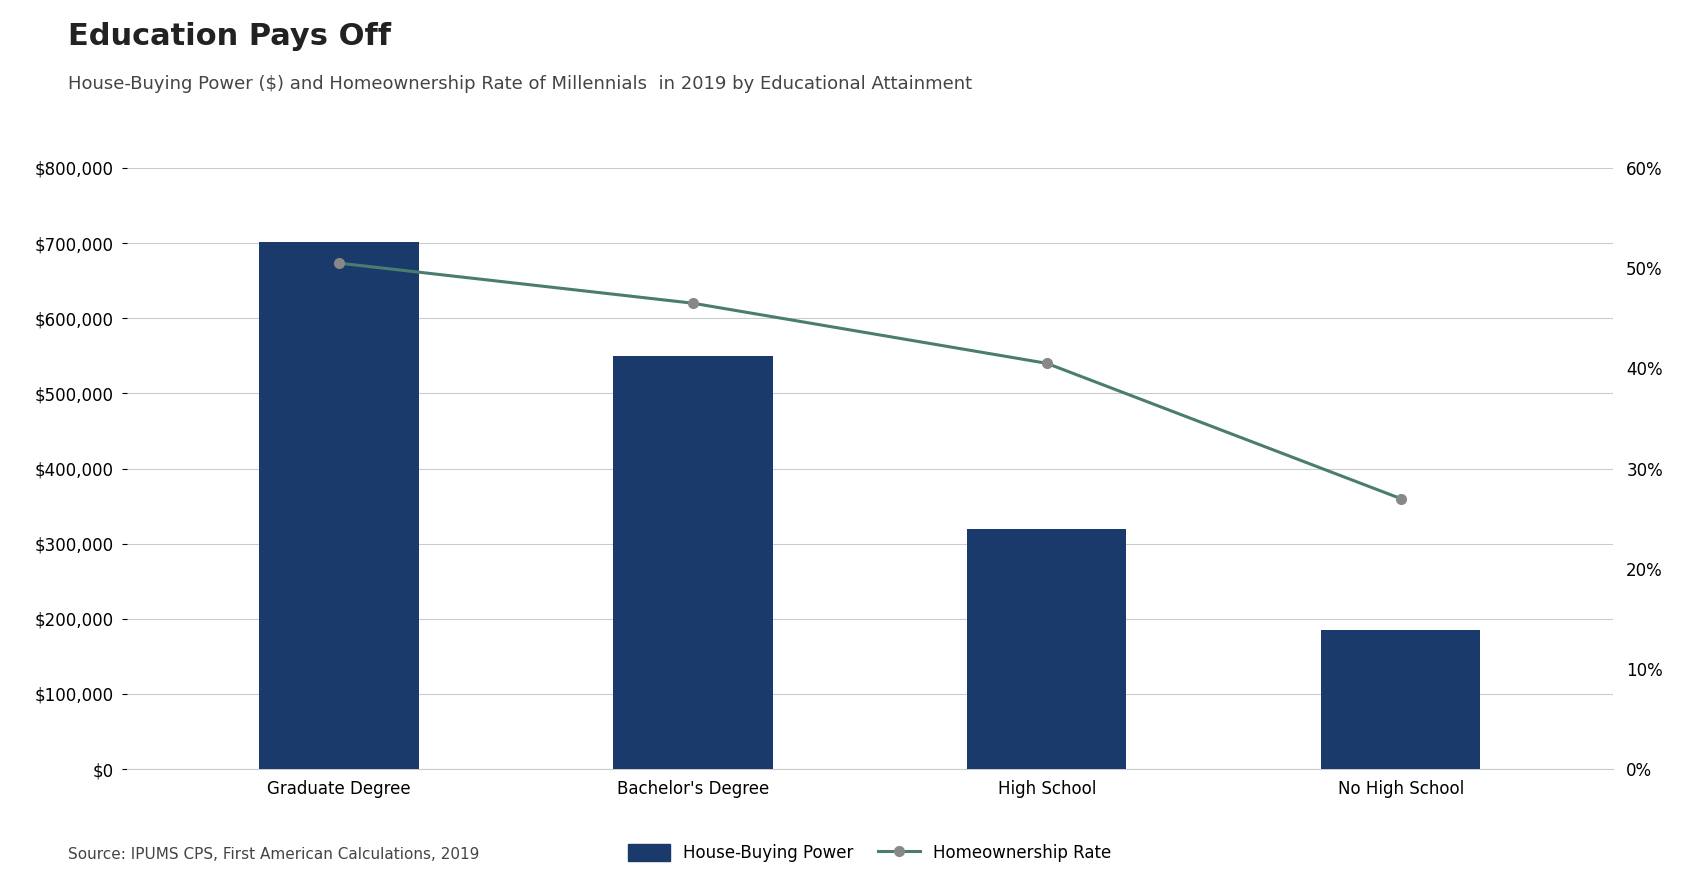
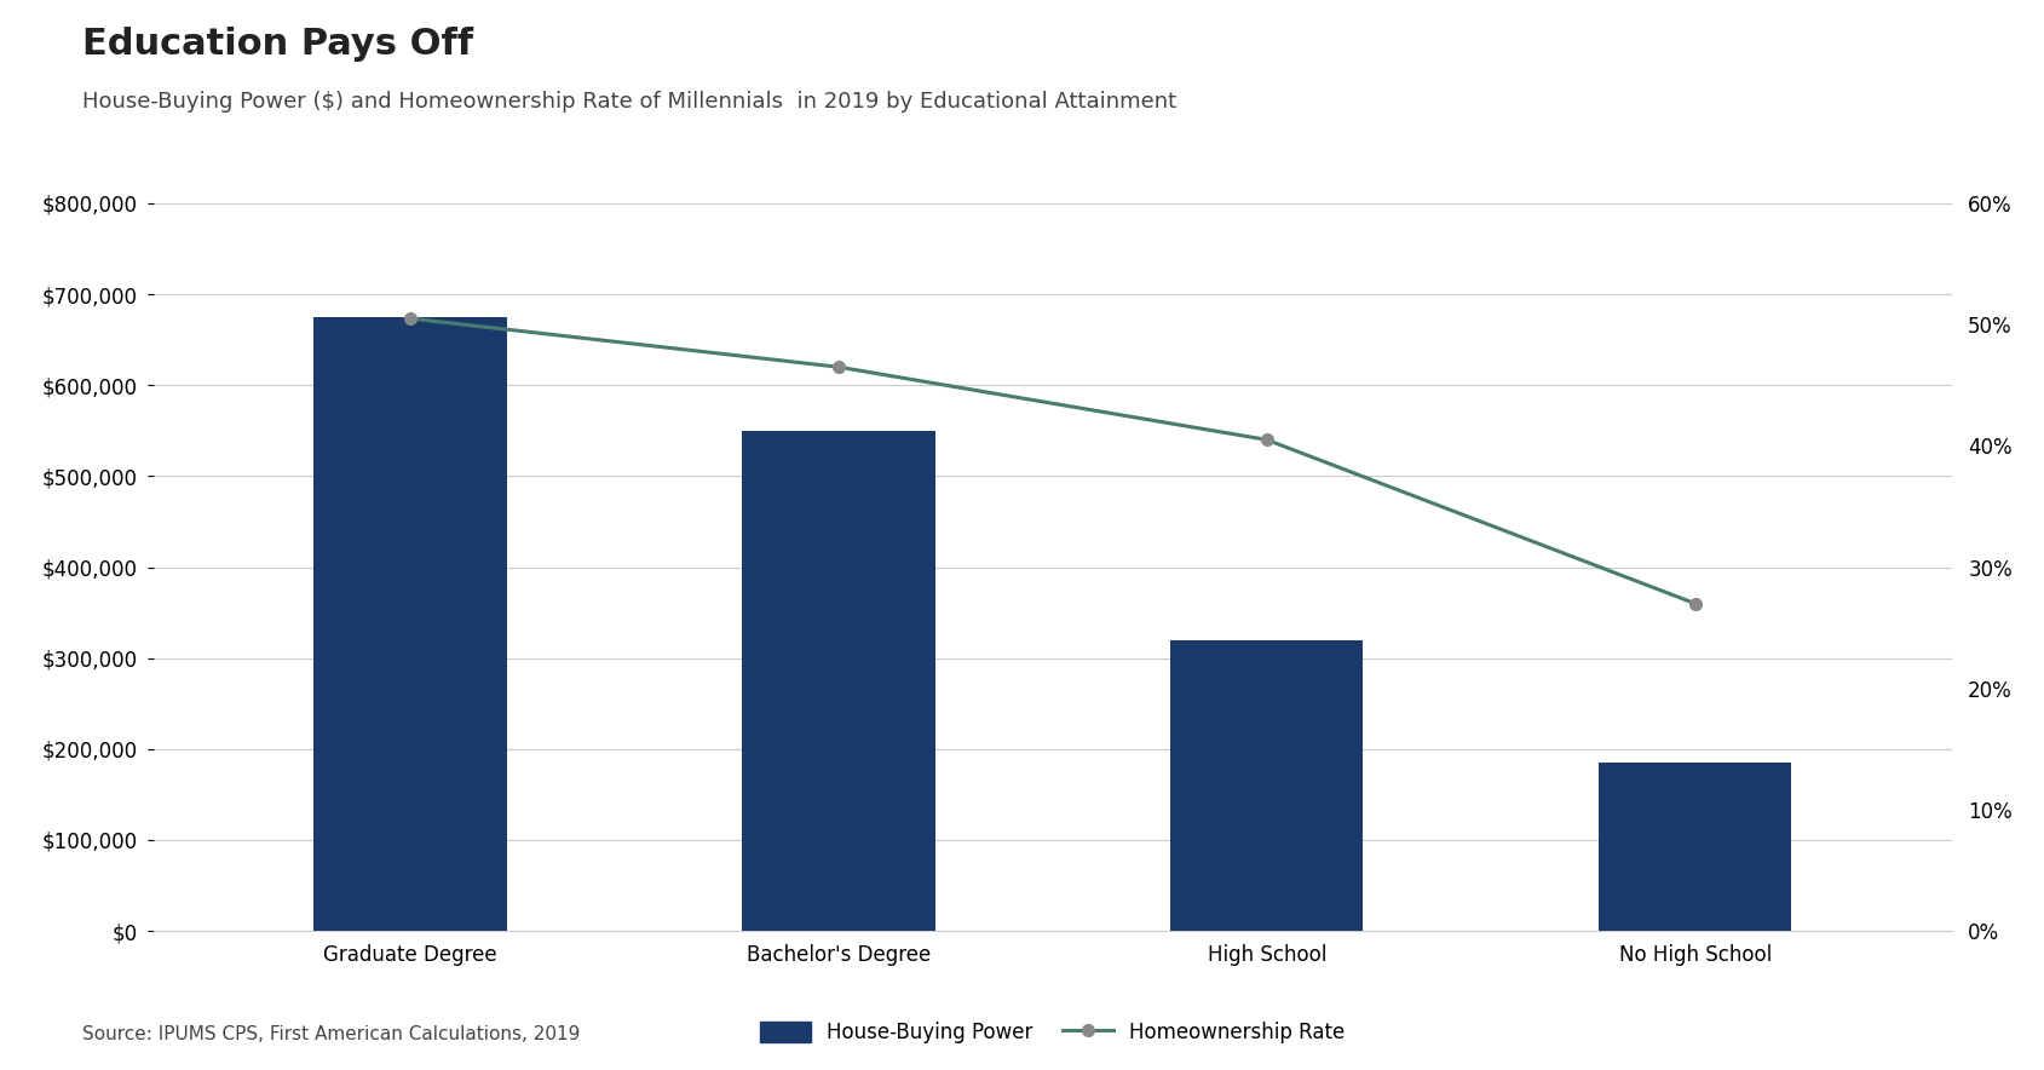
House-Buying Power/Graduate Degree: $702,000 -> $675,000
